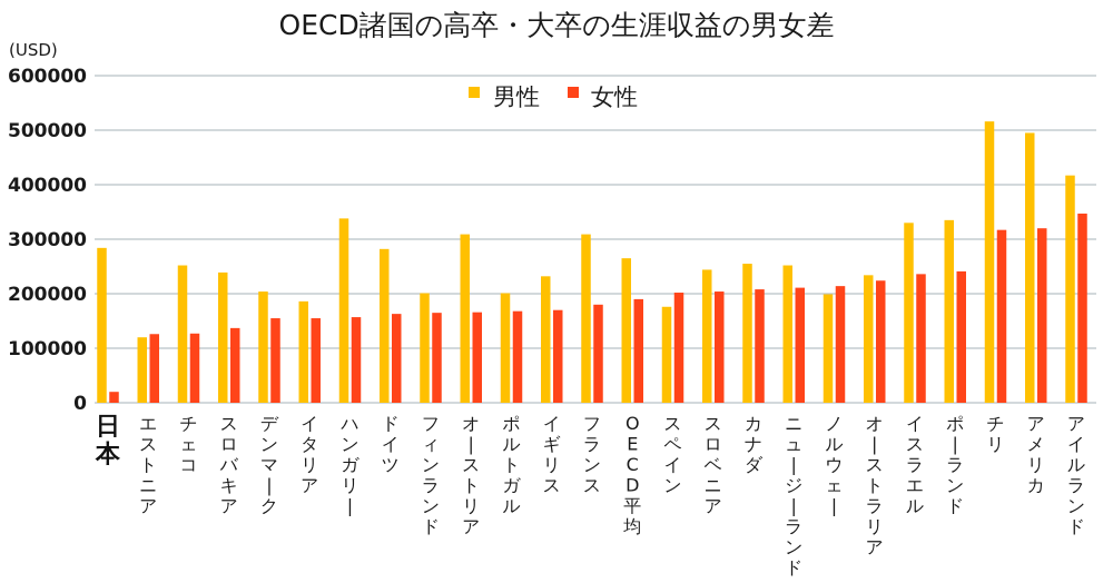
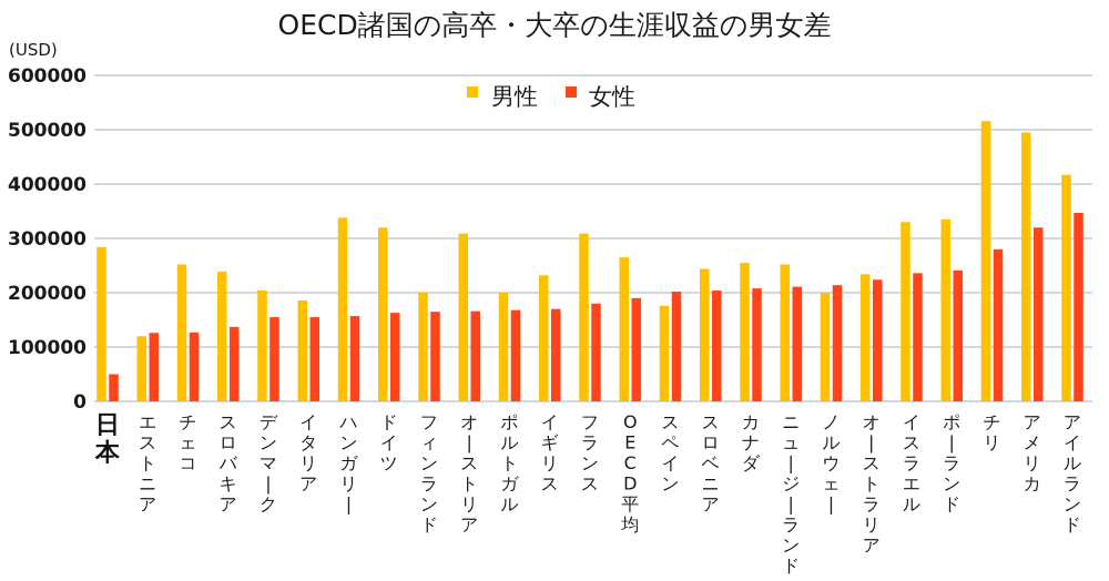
女性/日本: 20000 -> 50000
男性/ドイツ: 280000 -> 320000
女性/チリ: 320000 -> 280000
